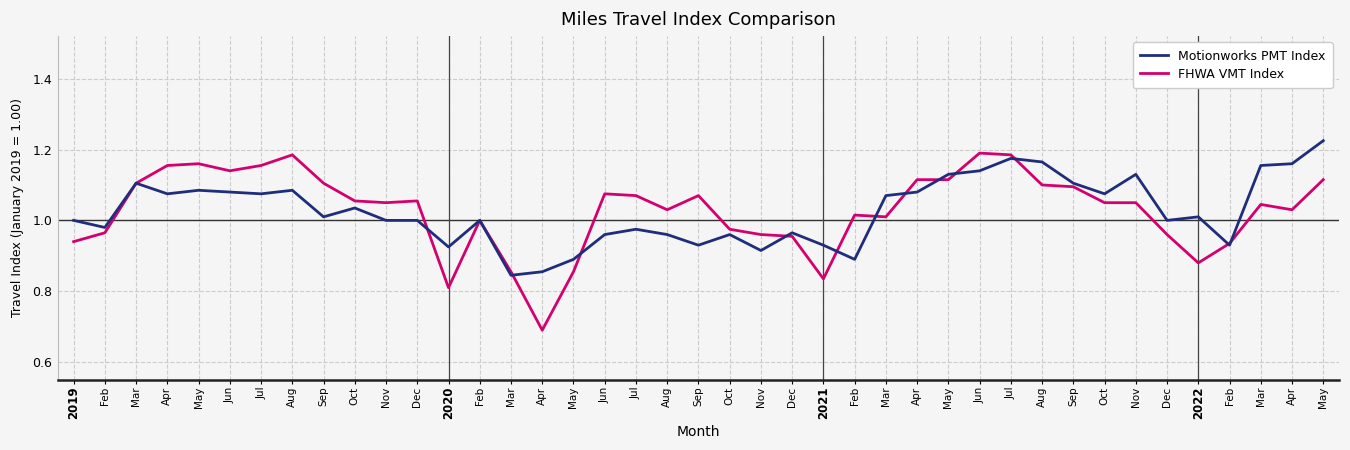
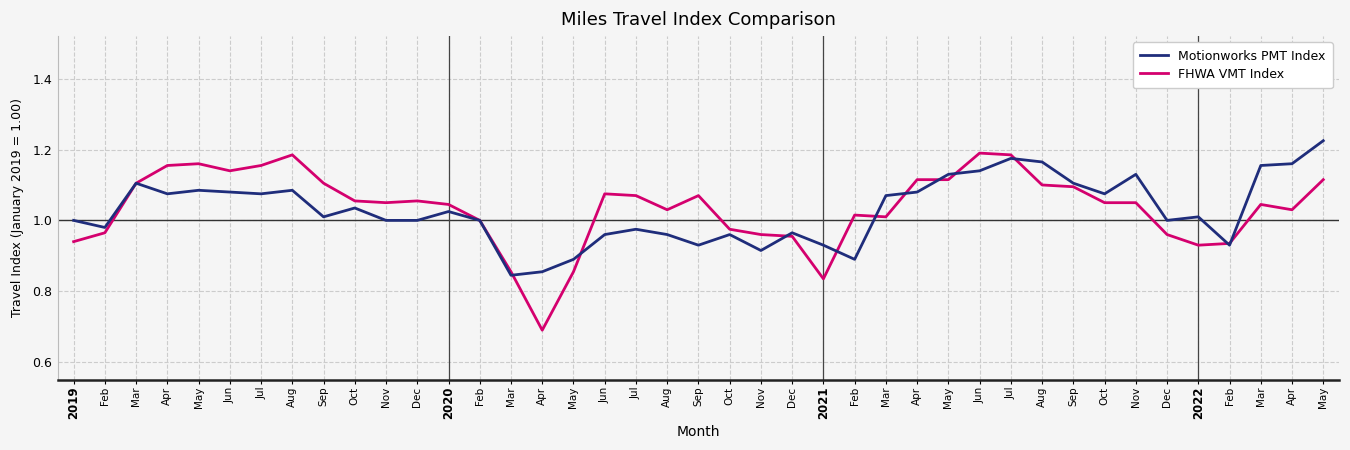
Motionworks PMT Index/2020: 0.925 -> 1.025
FHWA VMT Index/2020: 0.810 -> 1.045
FHWA VMT Index/2022: 0.880 -> 0.930
